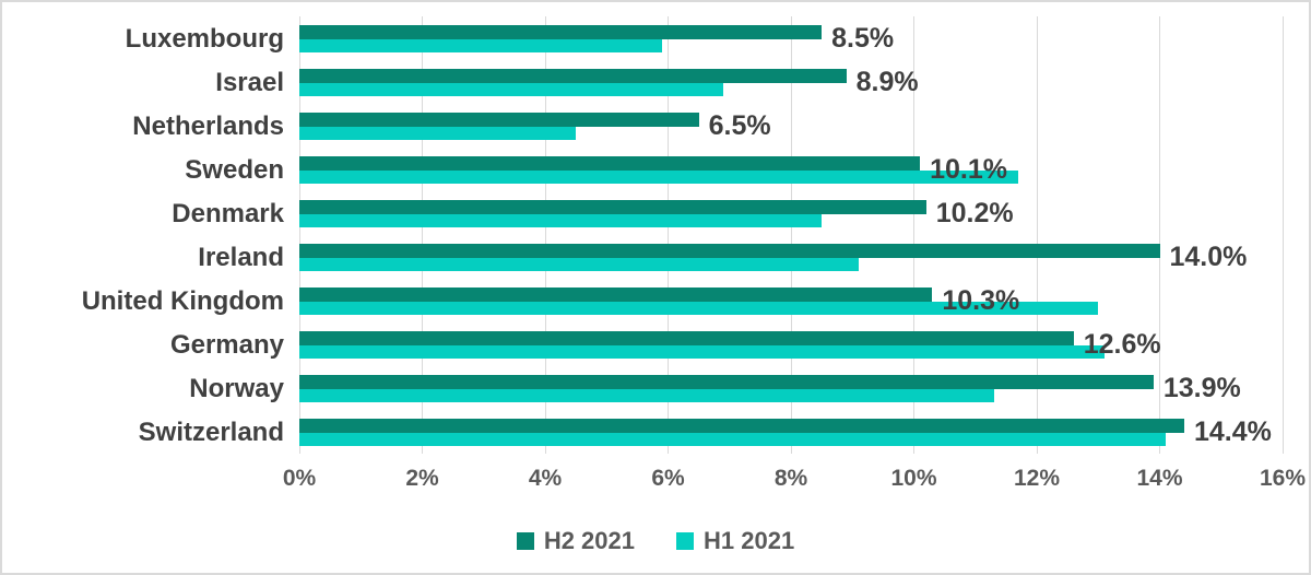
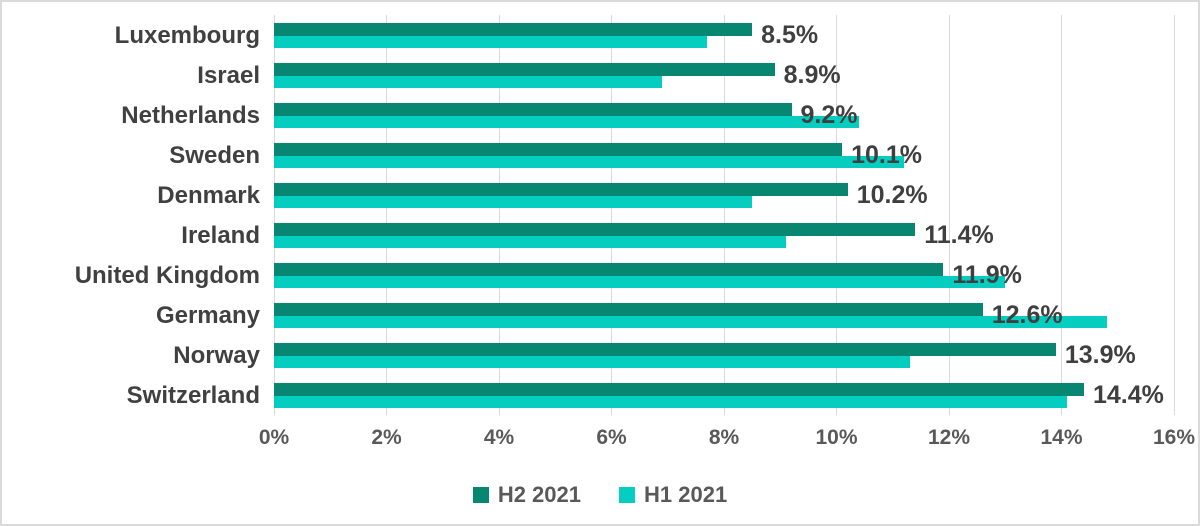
H1 2021/Luxembourg: 5.9% -> 7.7%
H2 2021/Netherlands: 6.5% -> 9.2%
H1 2021/Netherlands: 4.5% -> 10.4%
H1 2021/Sweden: 11.7% -> 11.2%
H2 2021/Ireland: 14.0% -> 11.4%
H2 2021/United Kingdom: 10.3% -> 11.9%
H1 2021/Germany: 13.1% -> 14.8%
